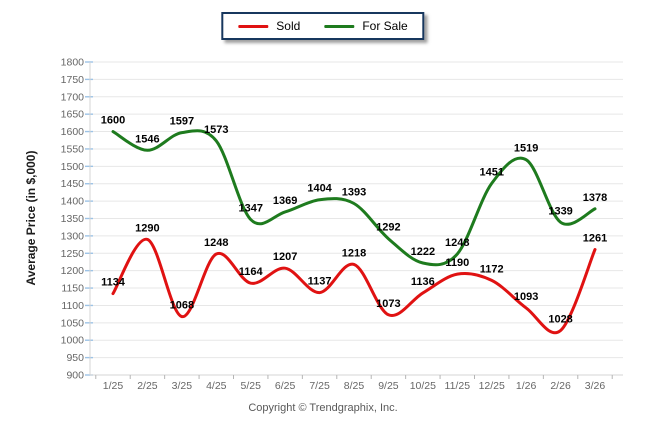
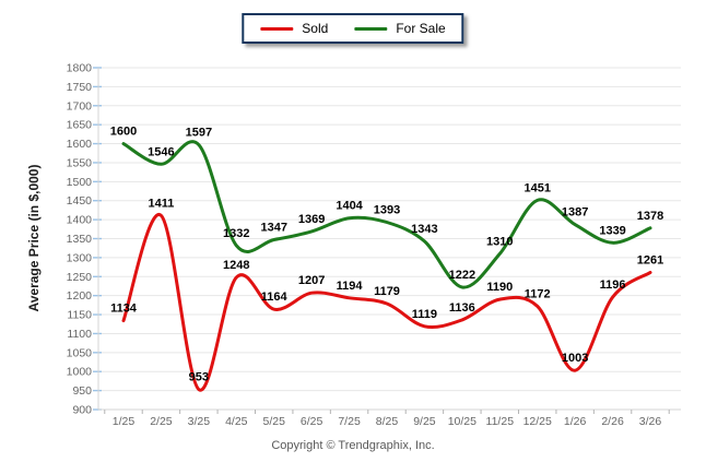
Sold/2/25: 1290 -> 1411
Sold/3/25: 1068 -> 953
For Sale/4/25: 1573 -> 1332
Sold/7/25: 1137 -> 1194
Sold/8/25: 1218 -> 1179
Sold/9/25: 1073 -> 1119
For Sale/9/25: 1292 -> 1343
For Sale/11/25: 1248 -> 1310
Sold/1/26: 1093 -> 1003
For Sale/1/26: 1519 -> 1387
Sold/2/26: 1028 -> 1196
